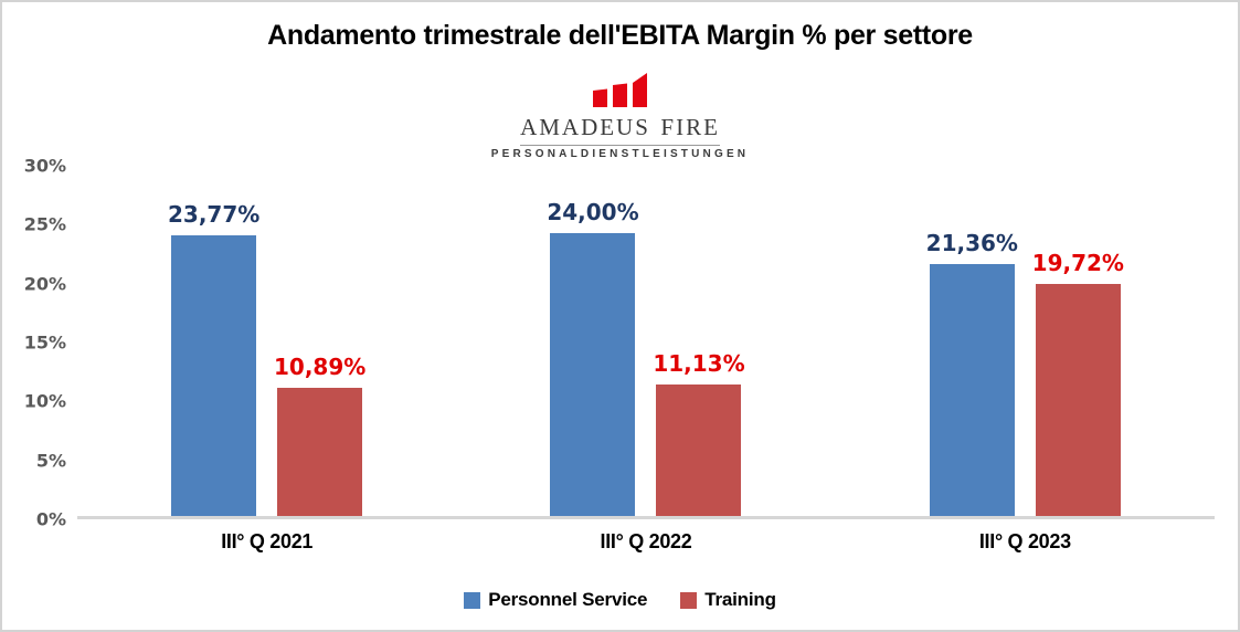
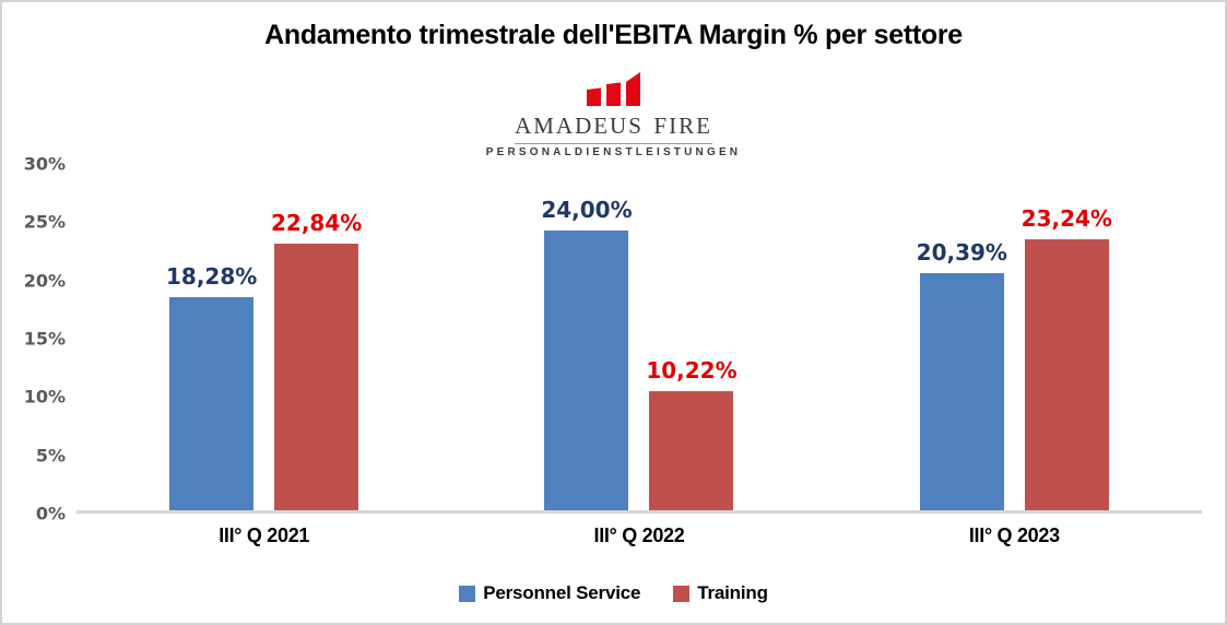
Personnel Service/III° Q 2021: 23,77% -> 18,28%
Training/III° Q 2021: 10,89% -> 22,84%
Training/III° Q 2022: 11,13% -> 10,22%
Personnel Service/III° Q 2023: 21,36% -> 20,39%
Training/III° Q 2023: 19,72% -> 23,24%
